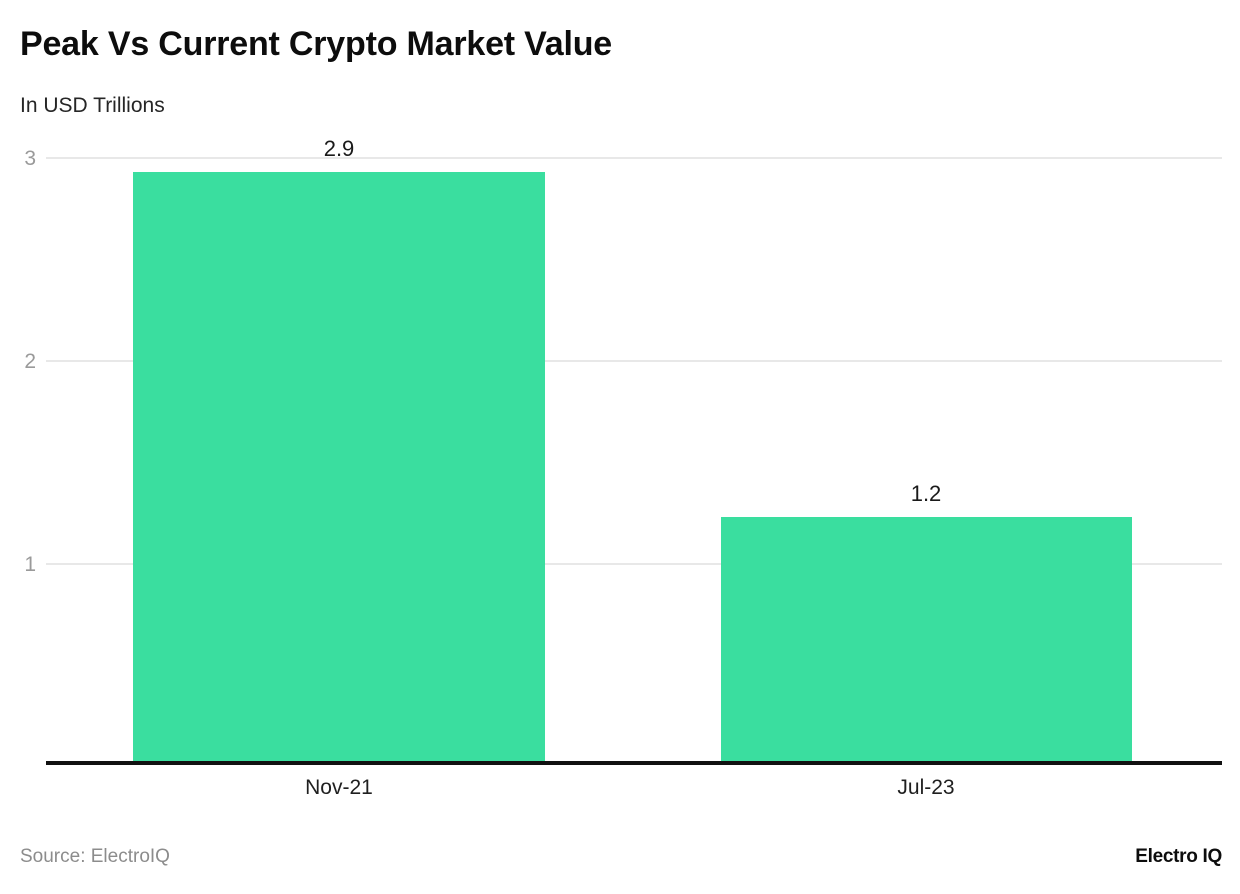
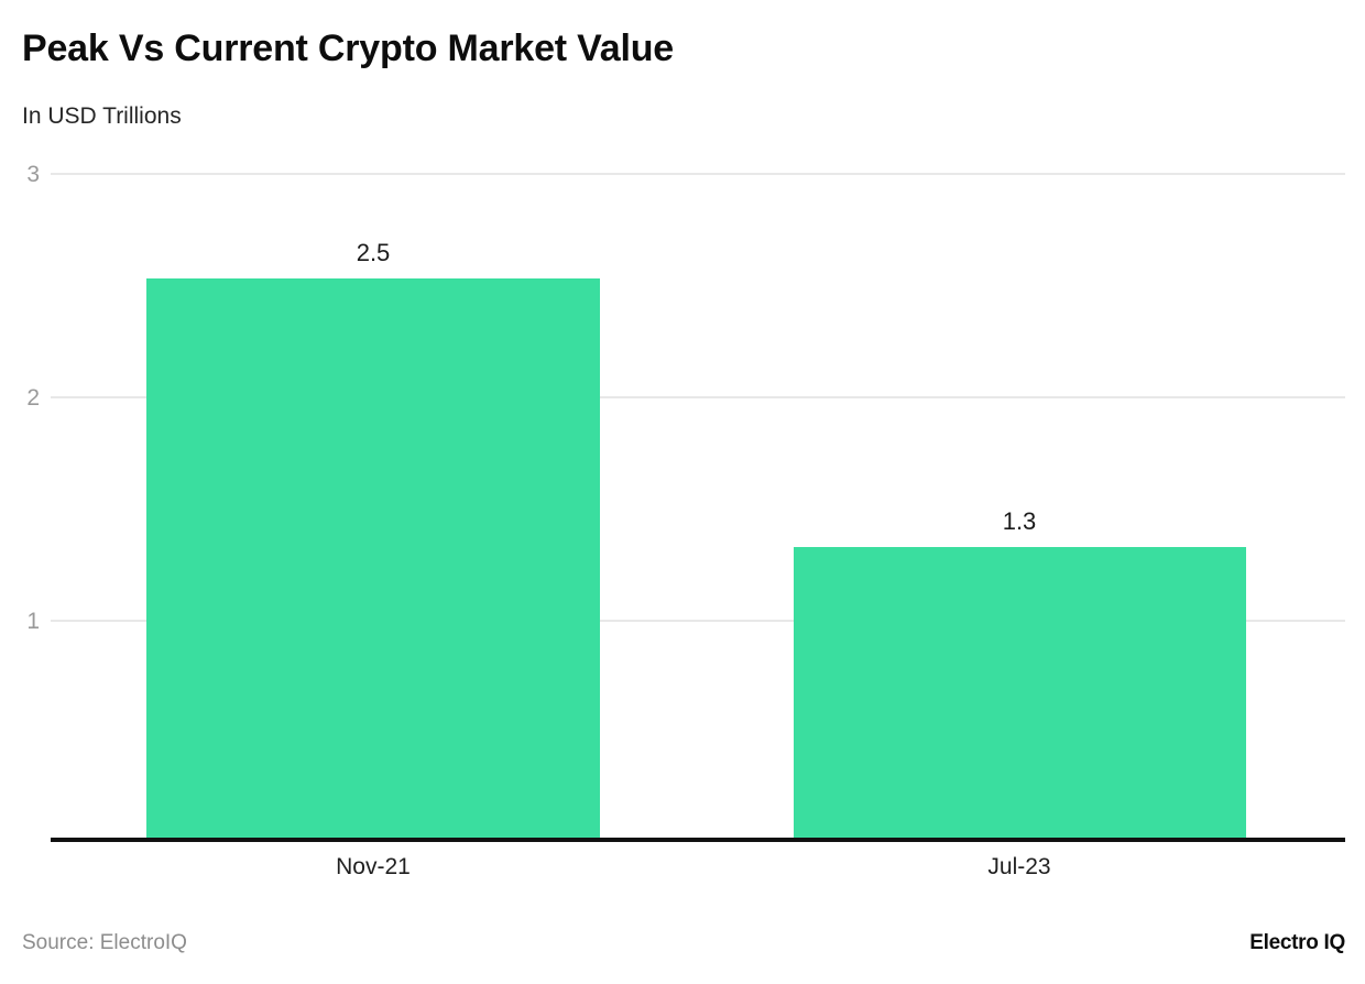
Nov-21: 2.9 -> 2.5
Jul-23: 1.2 -> 1.3
